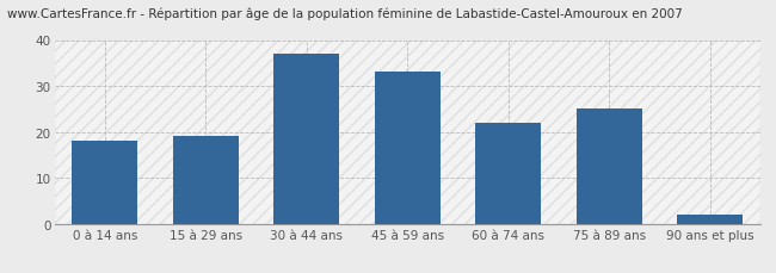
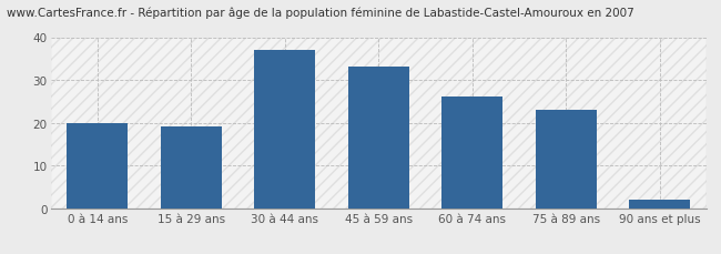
0 à 14 ans: 18 -> 20
60 à 74 ans: 22 -> 26
75 à 89 ans: 25 -> 23
